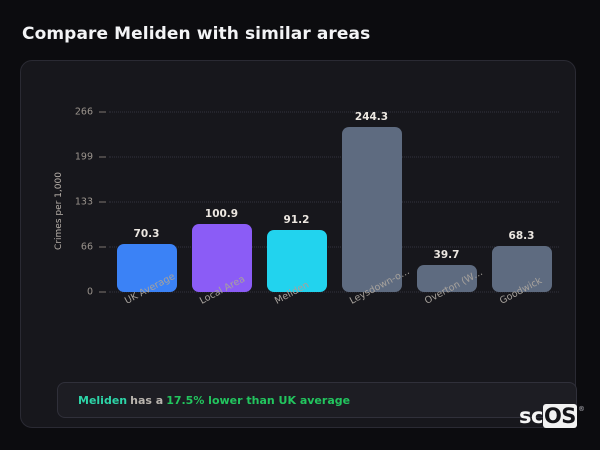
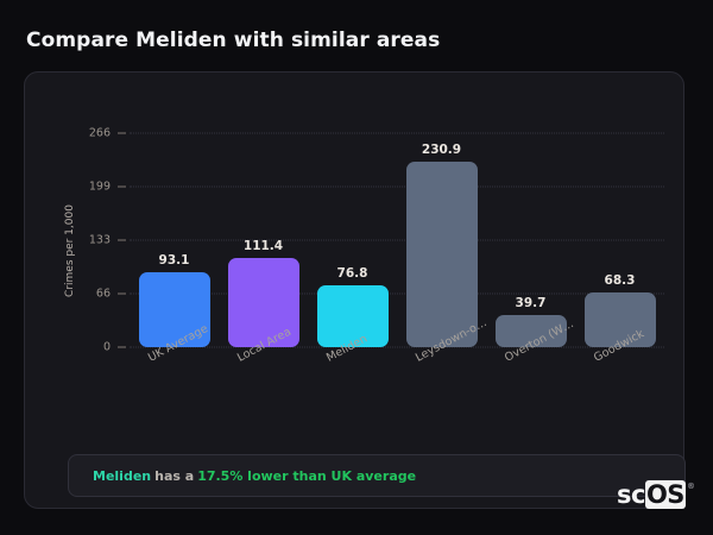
UK Average: 70.3 -> 93.1
Local Area: 100.9 -> 111.4
Meliden: 91.2 -> 76.8
Leysdown-o…: 244.3 -> 230.9
